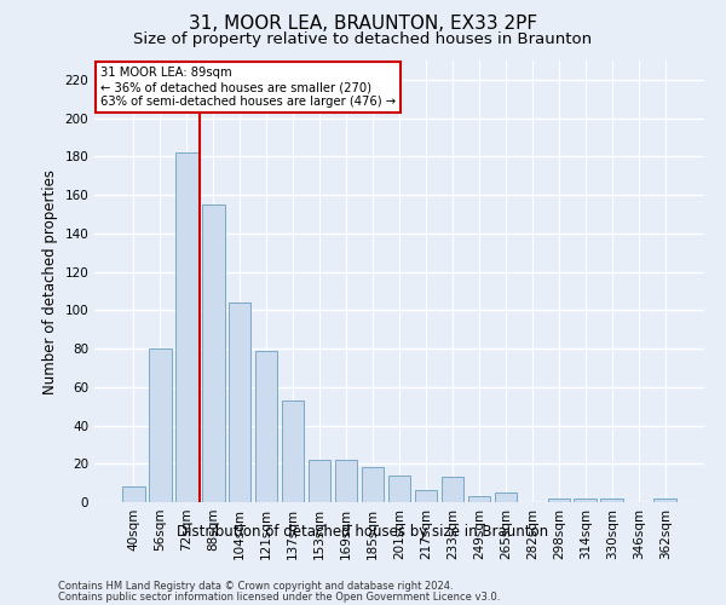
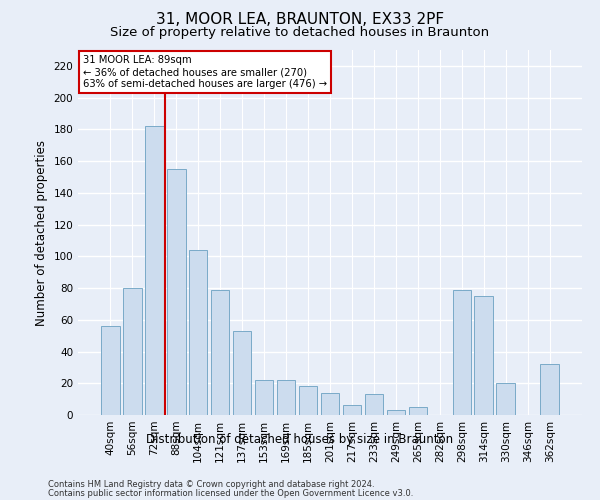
40sqm: 8 -> 56
298sqm: 2 -> 79
314sqm: 2 -> 75
330sqm: 2 -> 20
362sqm: 2 -> 32
